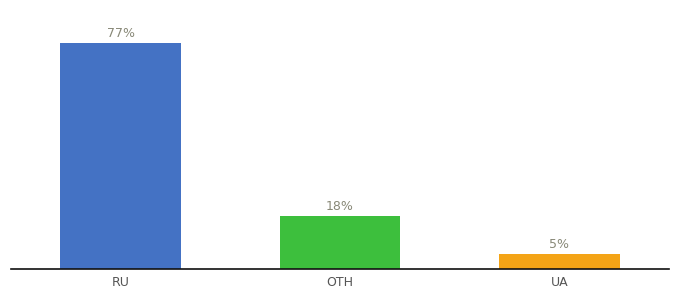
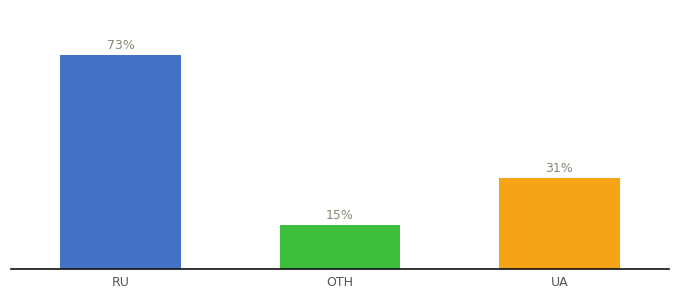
RU: 77% -> 73%
OTH: 18% -> 15%
UA: 5% -> 31%
